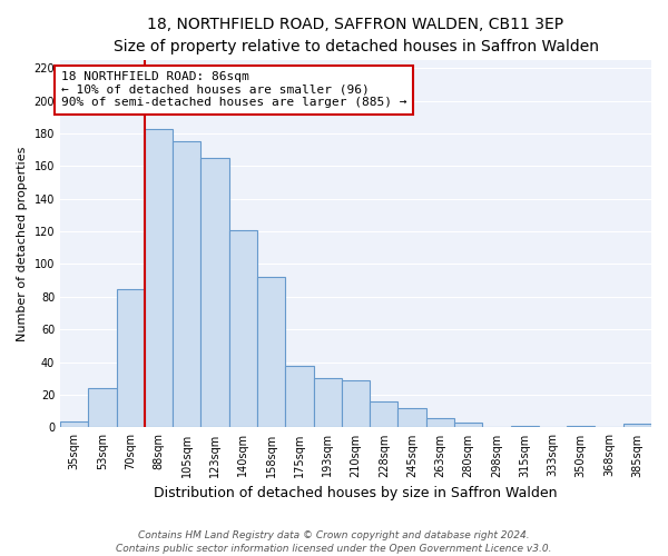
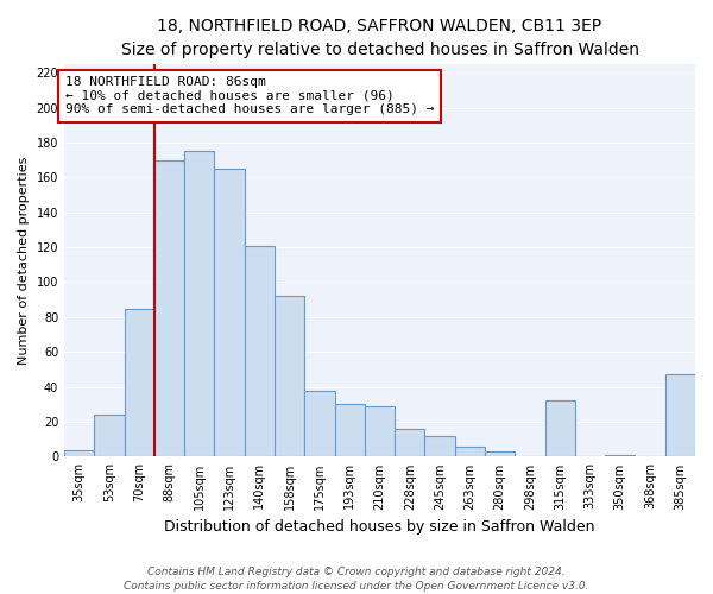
88sqm: 183 -> 170
315sqm: 1 -> 32
385sqm: 2 -> 47
